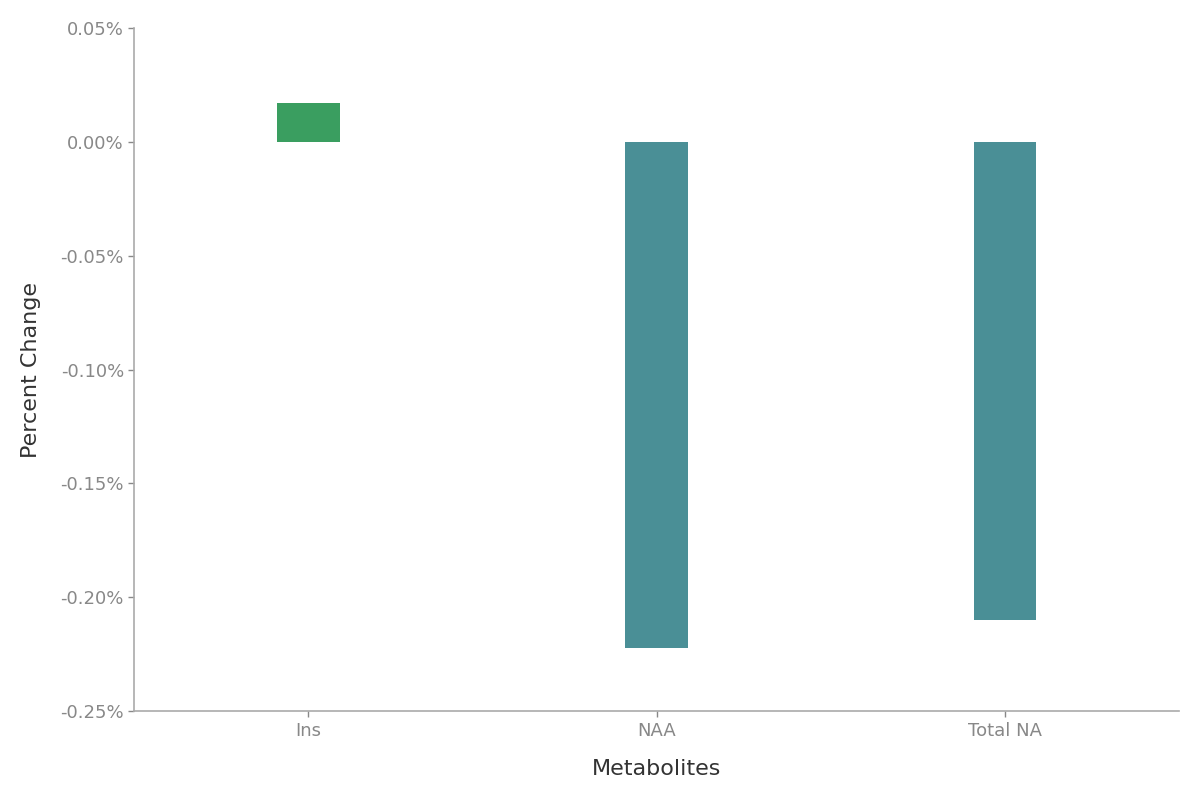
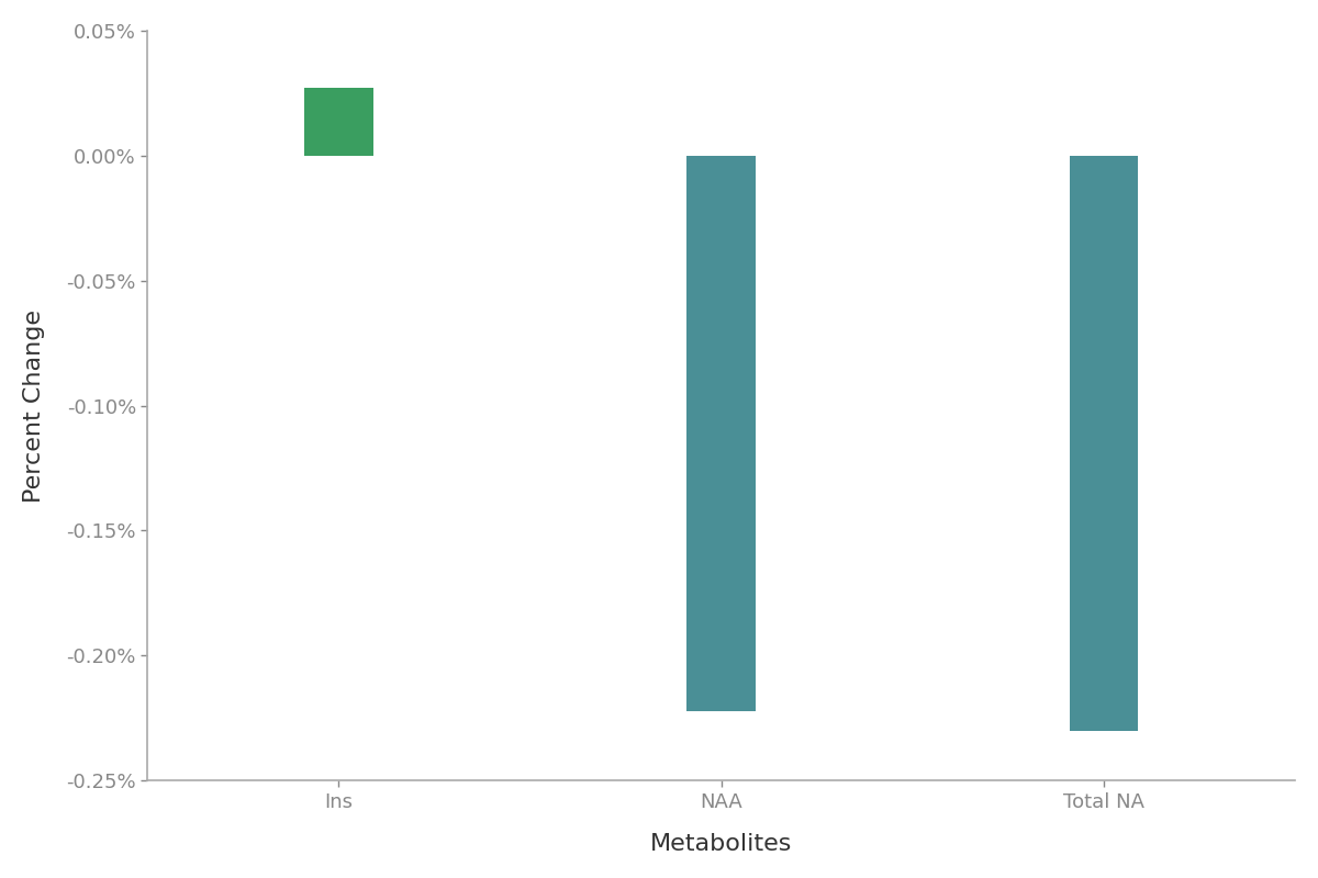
Ins: 0.017% -> 0.027%
Total NA: -0.210% -> -0.230%
